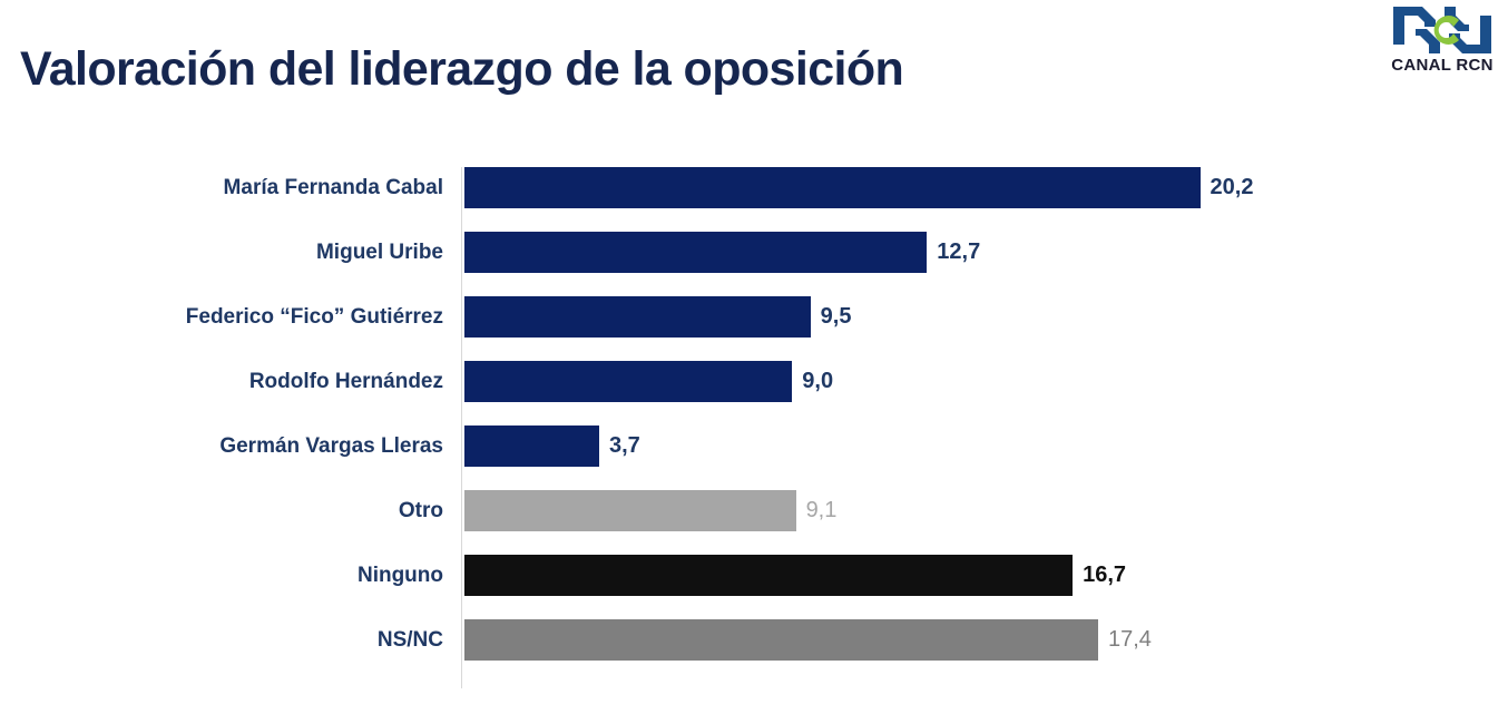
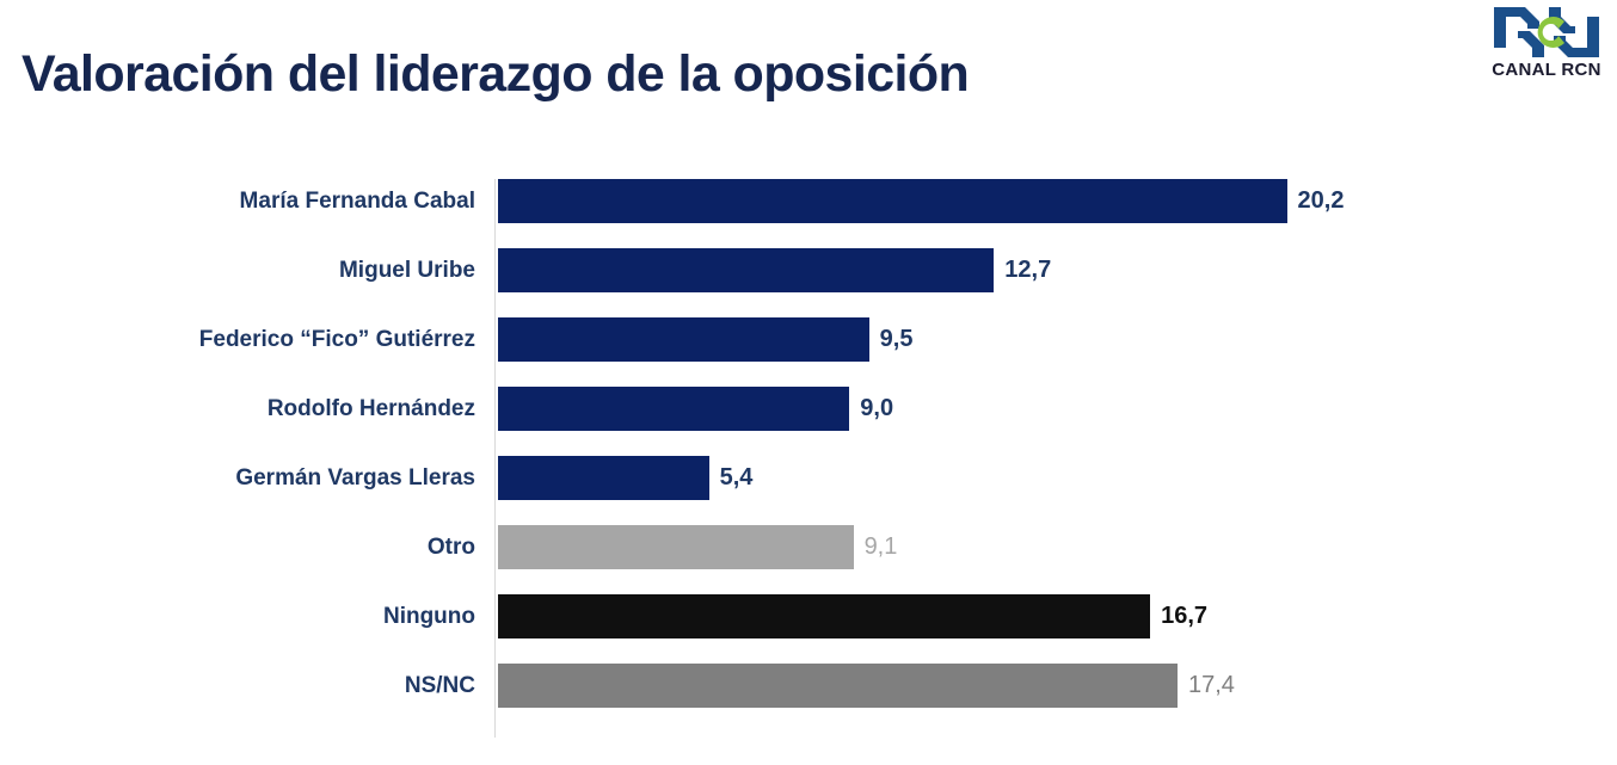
Germán Vargas Lleras: 3,7 -> 5,4
